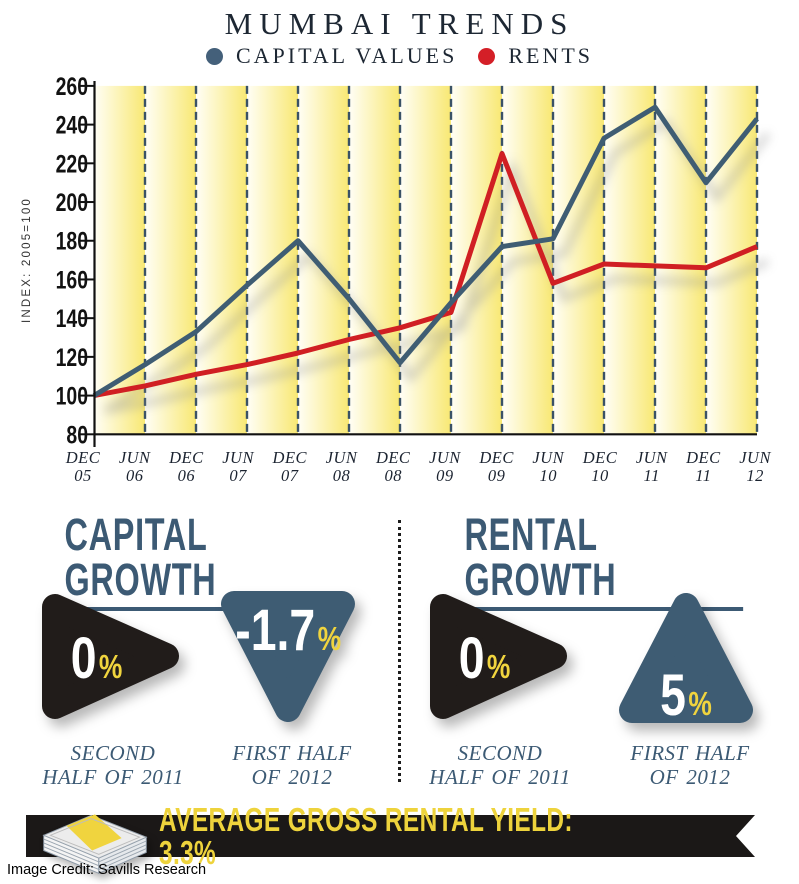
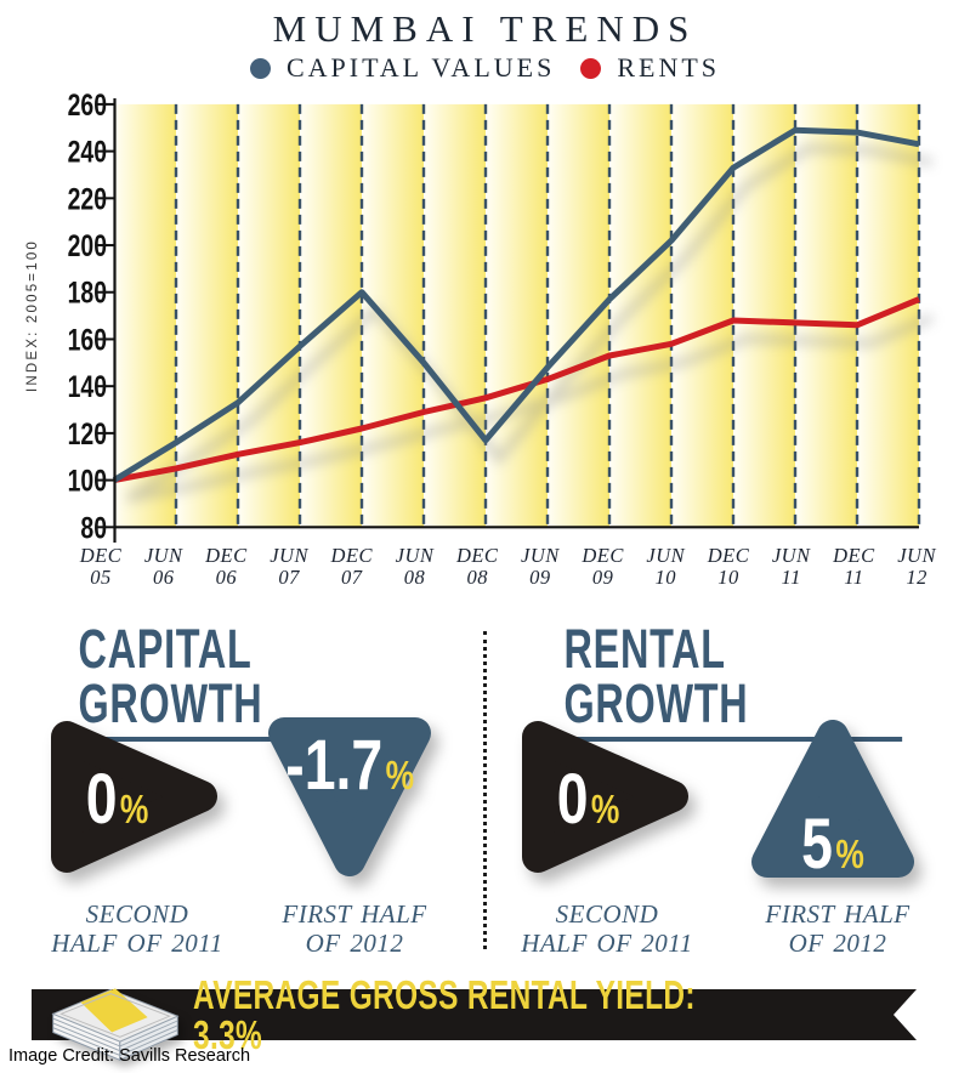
RENTS/DEC 09: 225 -> 153
CAPITAL VALUES/JUN 10: 181 -> 202
CAPITAL VALUES/DEC 11: 210 -> 248
